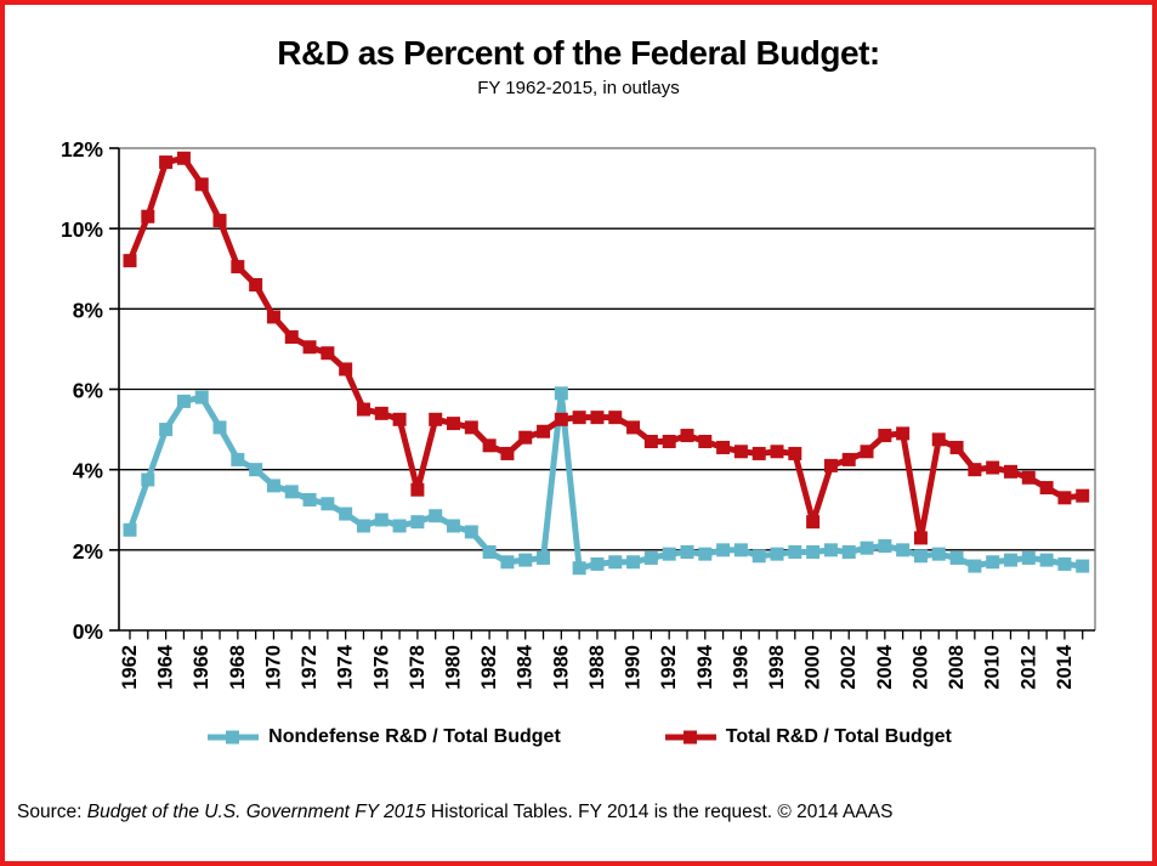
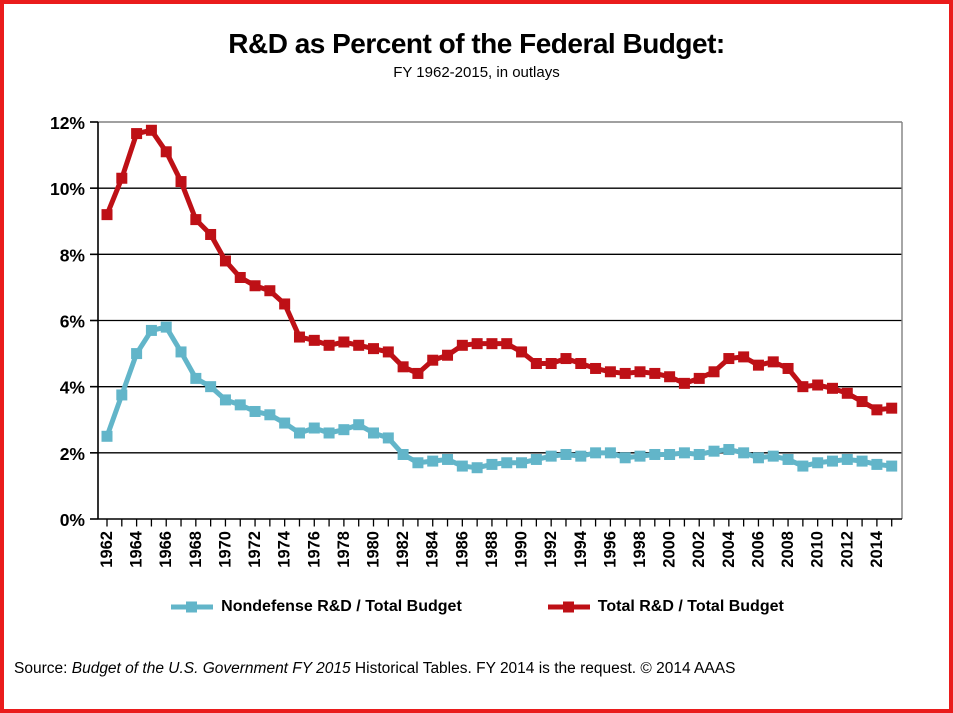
Total R&D / Total Budget/1978: 3.5% -> 5.3%
Nondefense R&D / Total Budget/1986: 5.9% -> 1.6%
Total R&D / Total Budget/2000: 2.7% -> 4.3%
Total R&D / Total Budget/2006: 2.3% -> 4.7%
